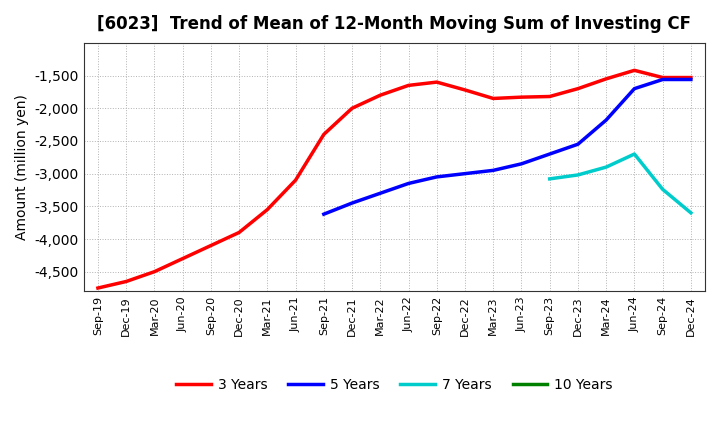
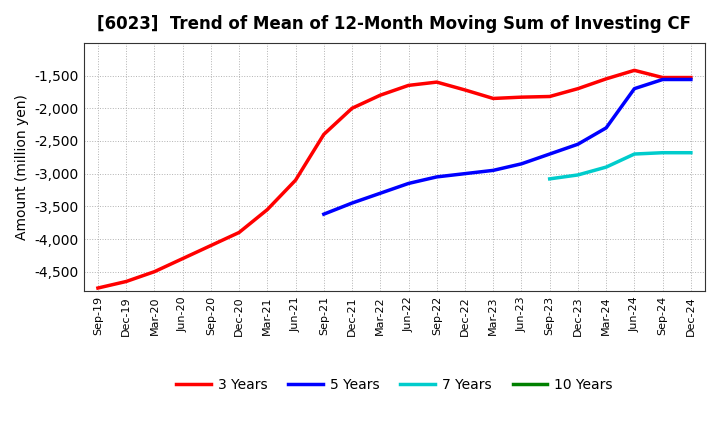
5 Years/Mar-24: -2,180 -> -2,300
7 Years/Sep-24: -3,240 -> -2,680
7 Years/Dec-24: -3,600 -> -2,680
